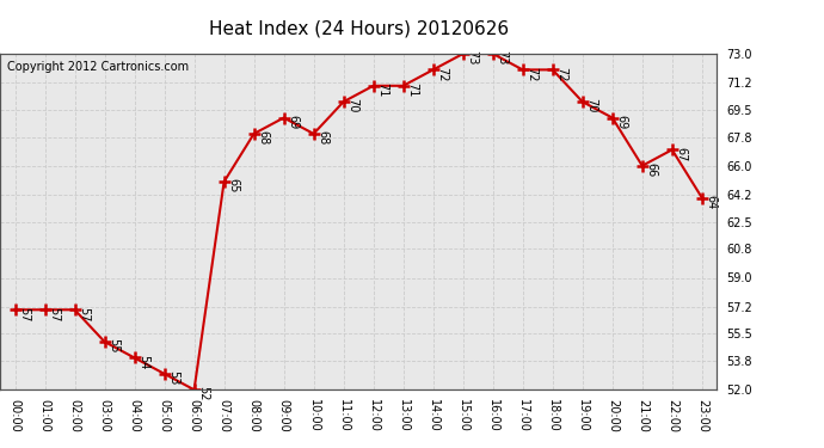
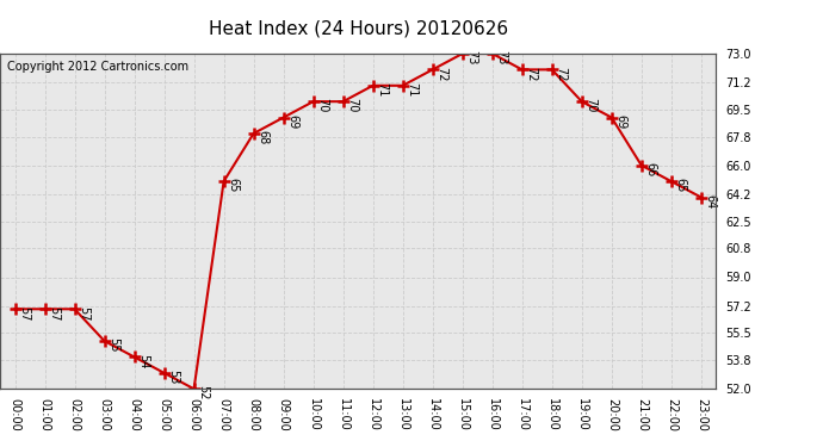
10:00: 68 -> 70
22:00: 67 -> 65
